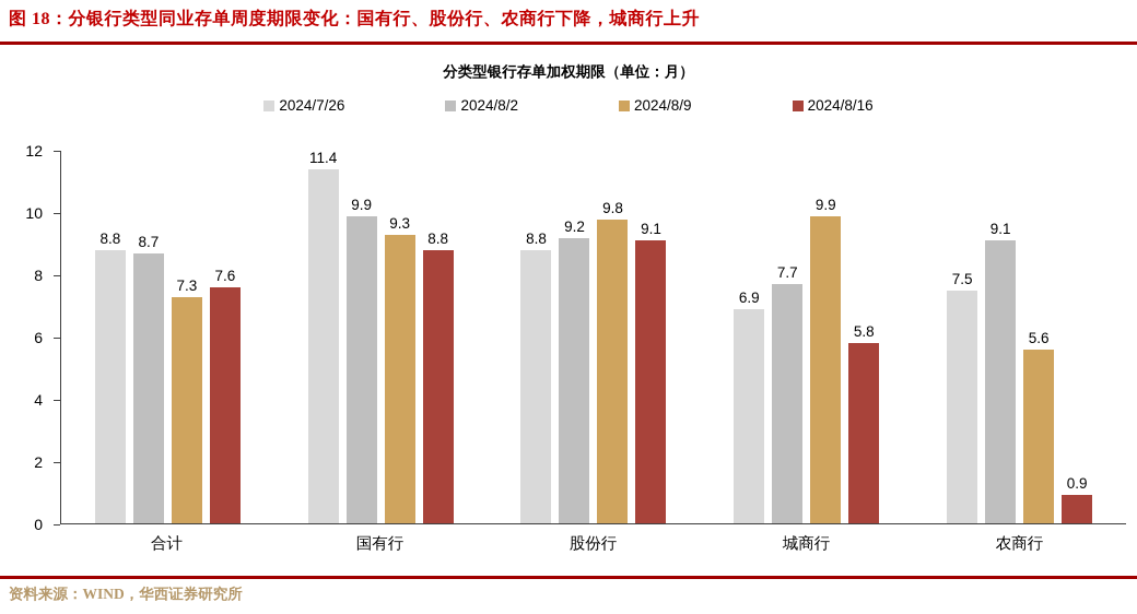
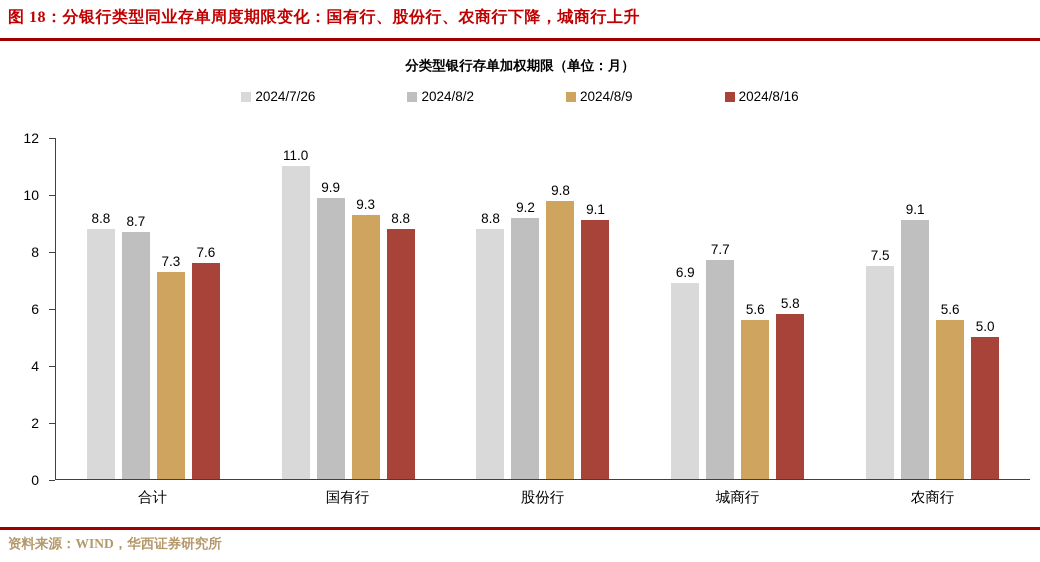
2024/7/26/国有行: 11.4 -> 11.0
2024/8/9/城商行: 9.9 -> 5.6
2024/8/16/农商行: 0.9 -> 5.0
